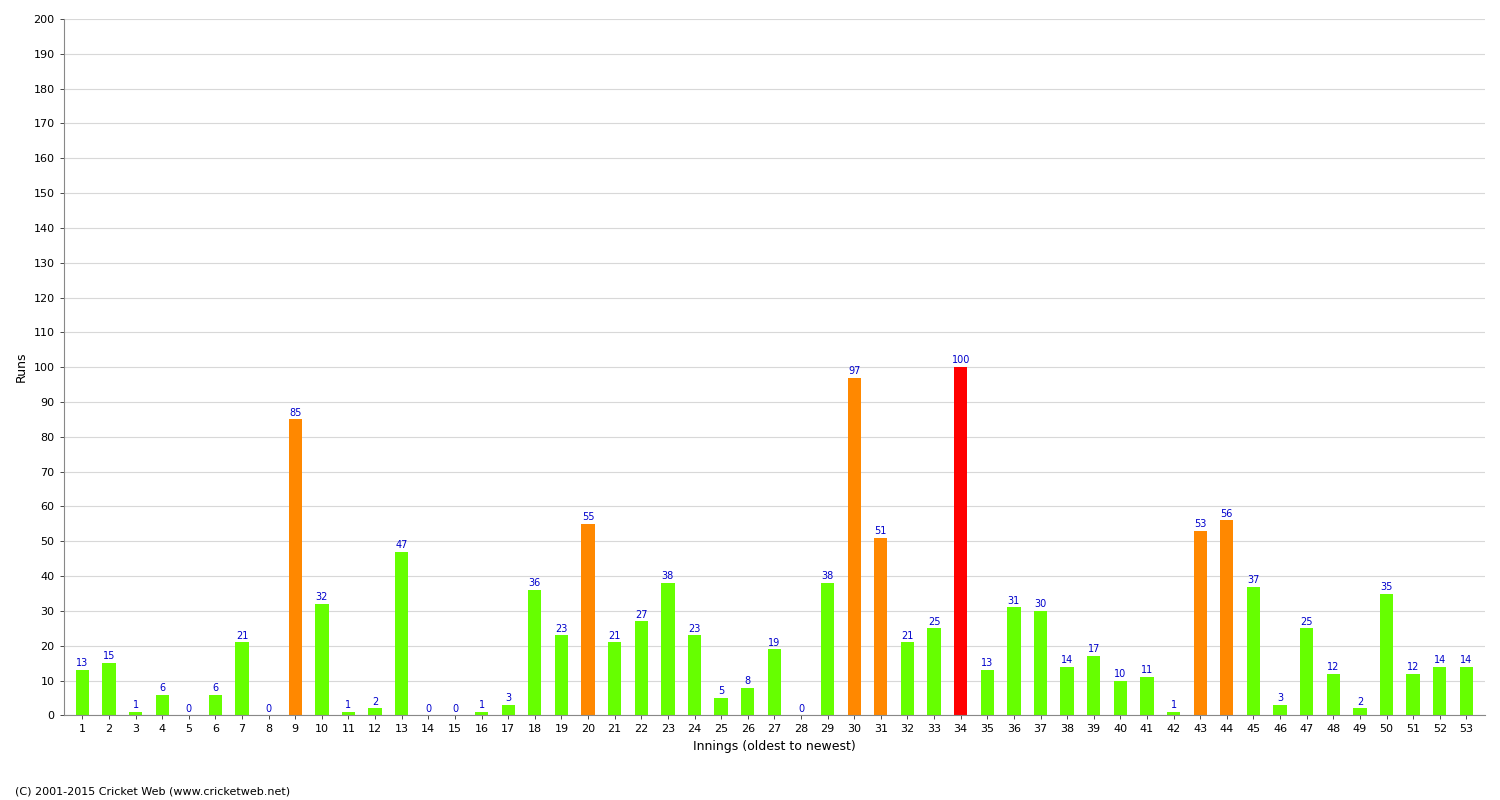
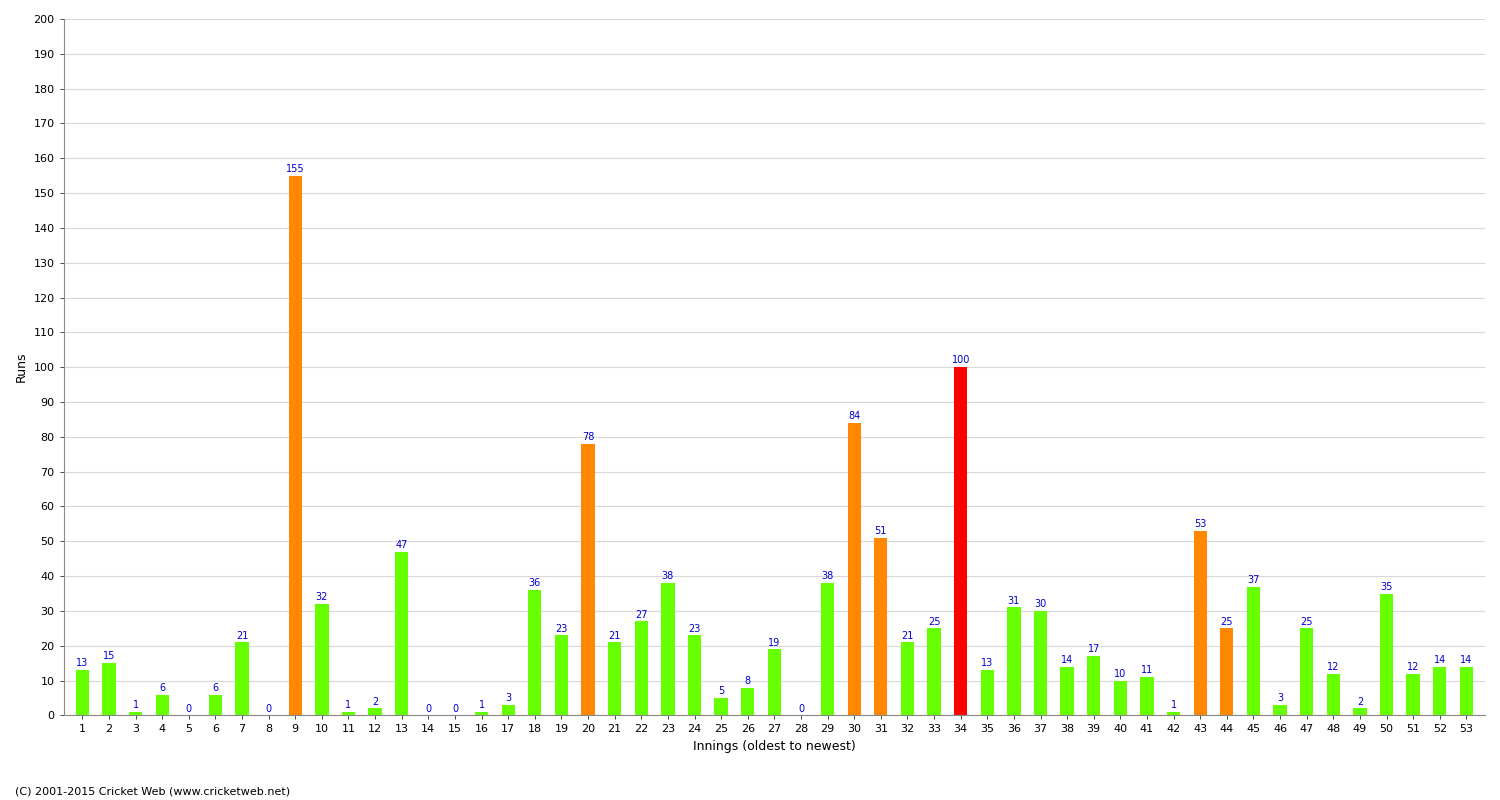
9: 85 -> 155
20: 55 -> 78
30: 97 -> 84
44: 56 -> 25
